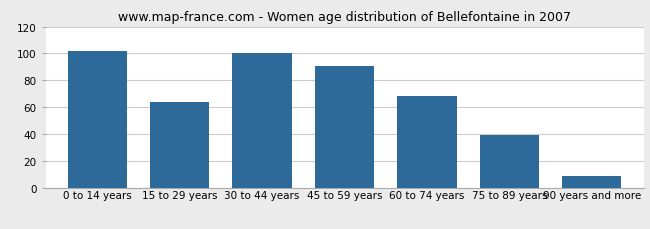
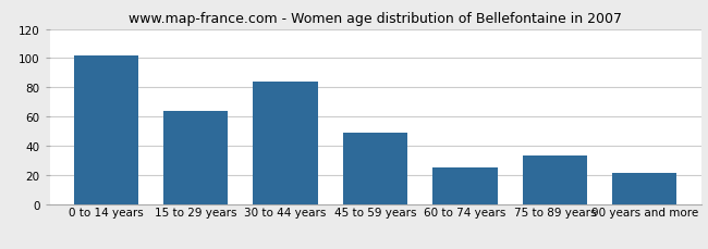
30 to 44 years: 100 -> 84
45 to 59 years: 91 -> 49
60 to 74 years: 68 -> 25
75 to 89 years: 39 -> 33
90 years and more: 9 -> 21
